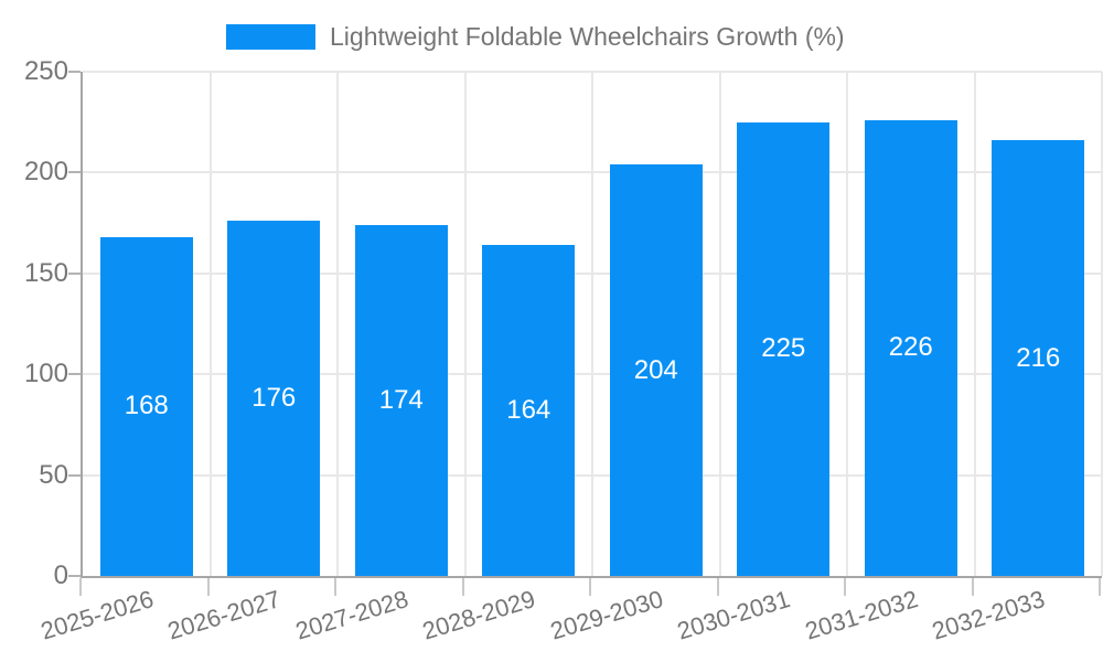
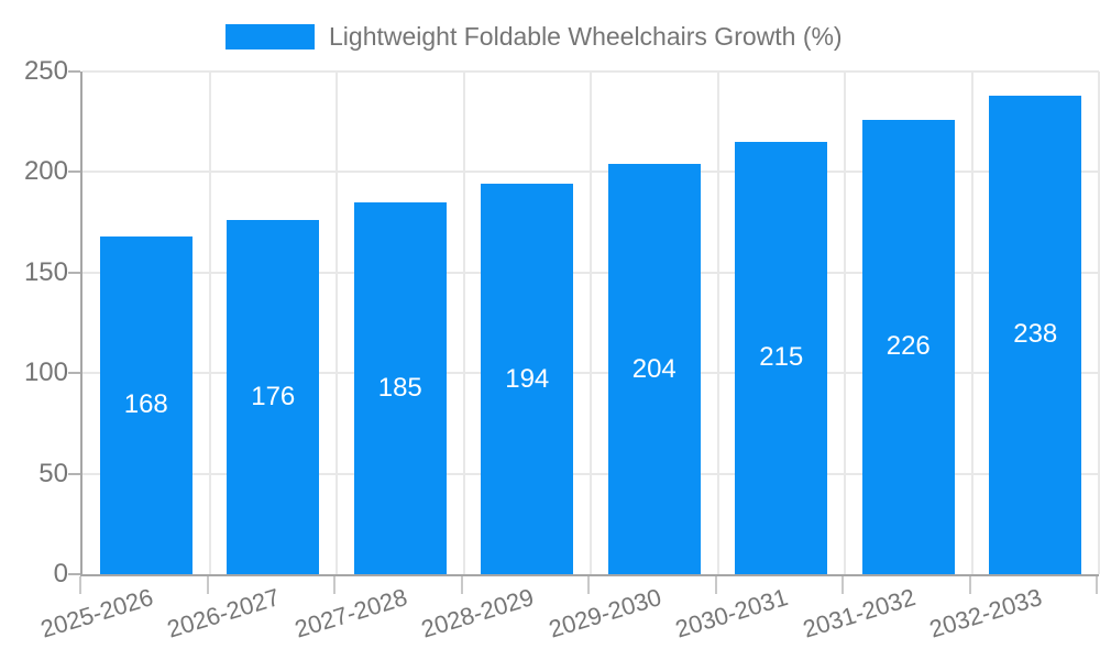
2027-2028: 174 -> 185
2028-2029: 164 -> 194
2030-2031: 225 -> 215
2032-2033: 216 -> 238
